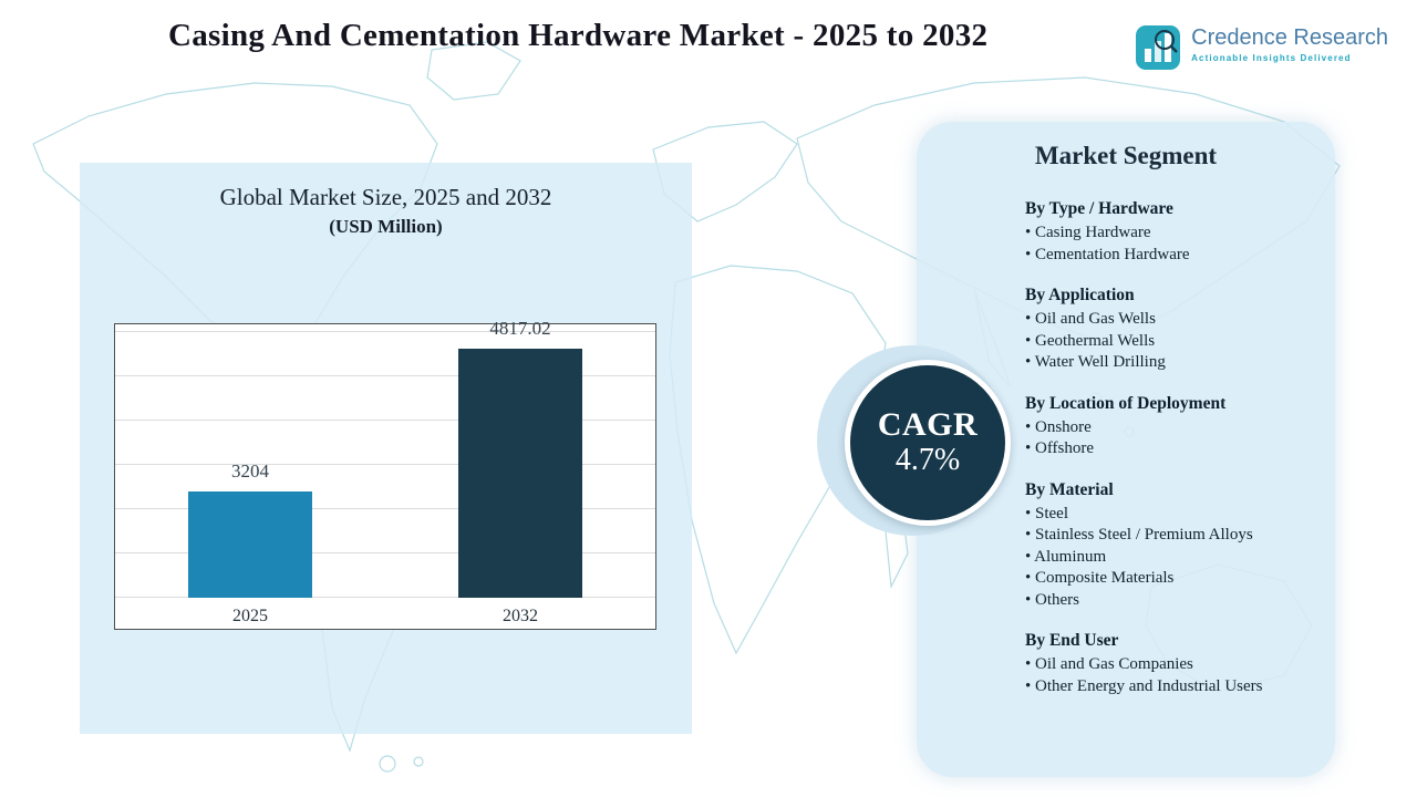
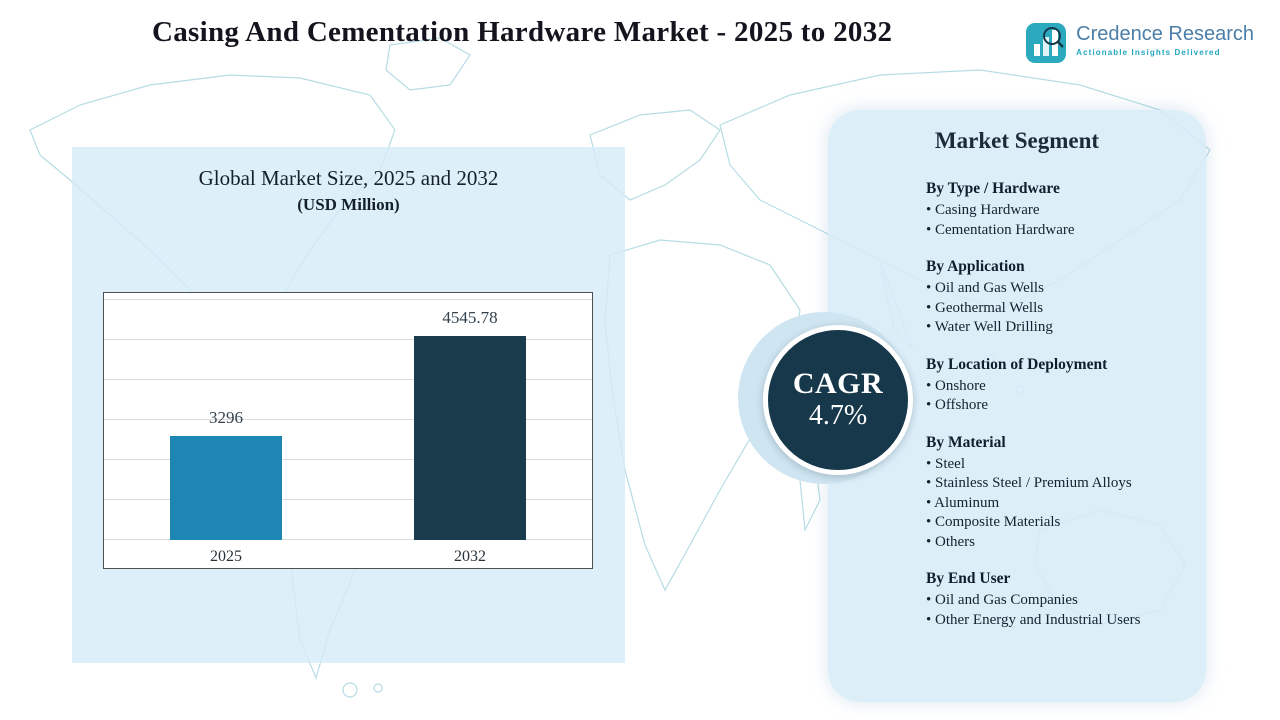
2025: 3204 -> 3296
2032: 4817.02 -> 4545.78
